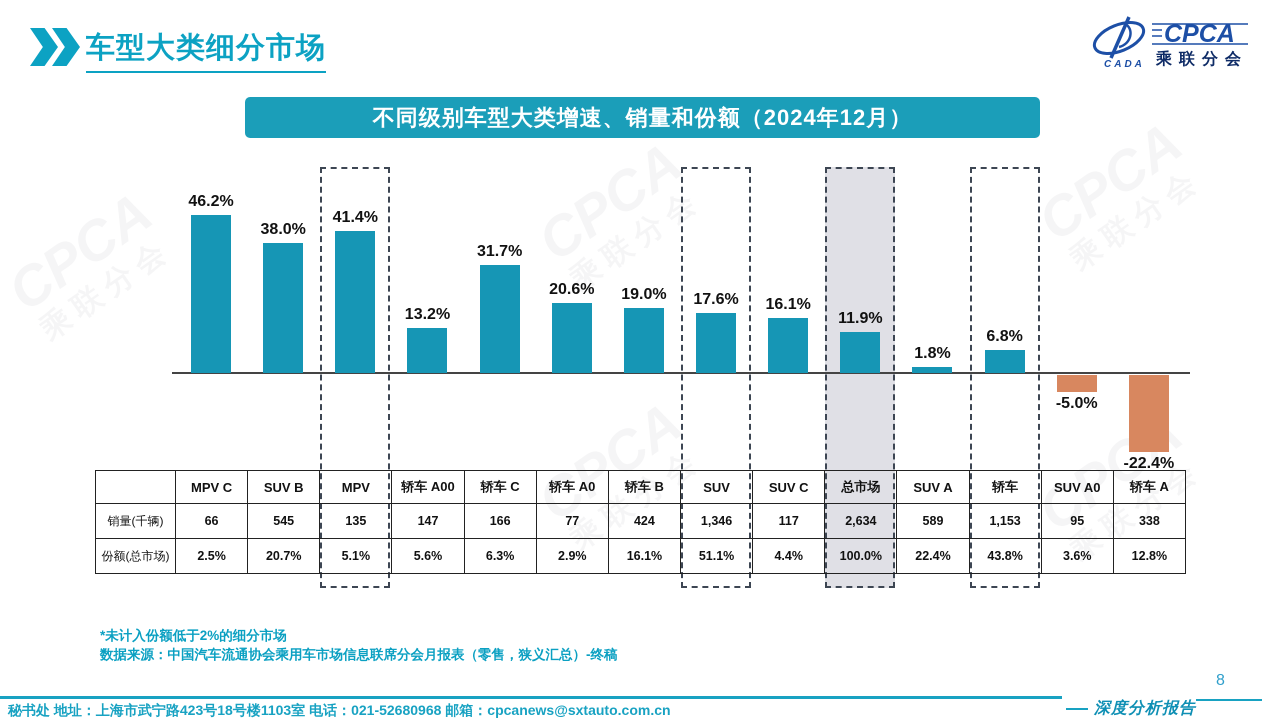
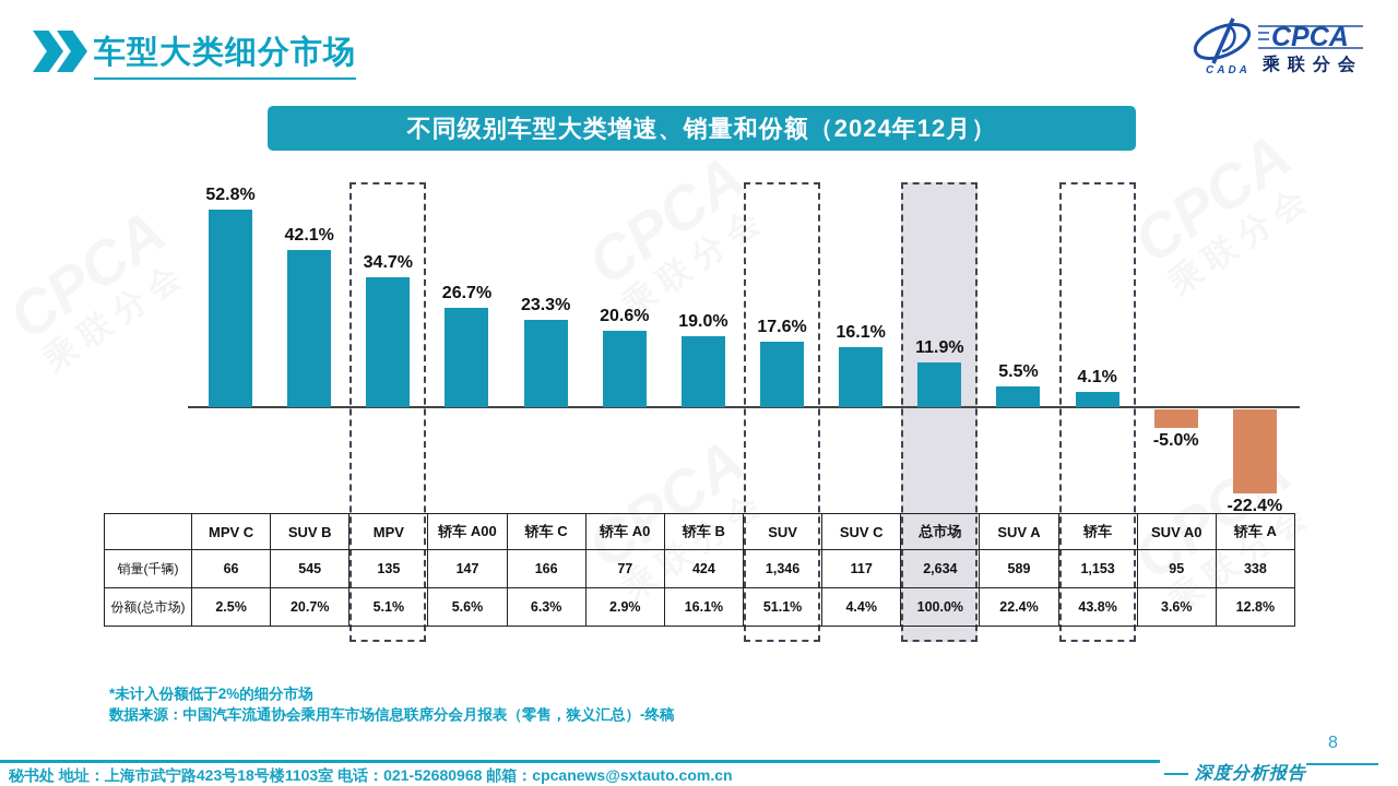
MPV C: 46.2% -> 52.8%
SUV B: 38.0% -> 42.1%
MPV: 41.4% -> 34.7%
轿车 A00: 13.2% -> 26.7%
轿车 C: 31.7% -> 23.3%
SUV A: 1.8% -> 5.5%
轿车: 6.8% -> 4.1%
